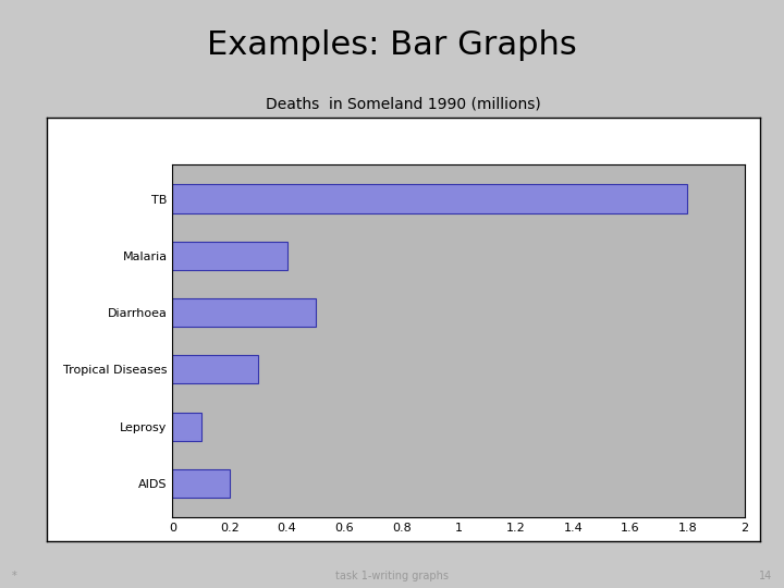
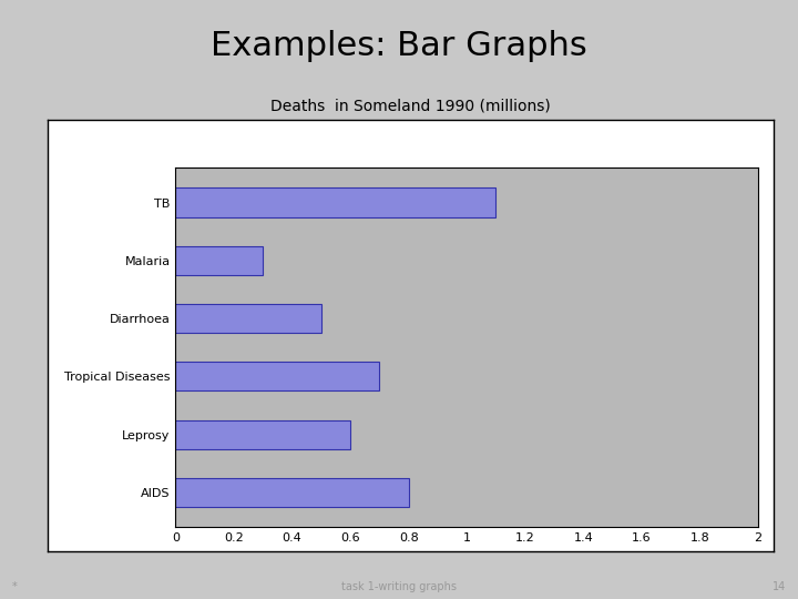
TB: 1.8 -> 1.1
Malaria: 0.4 -> 0.3
Tropical Diseases: 0.3 -> 0.7
Leprosy: 0.1 -> 0.6
AIDS: 0.2 -> 0.8
